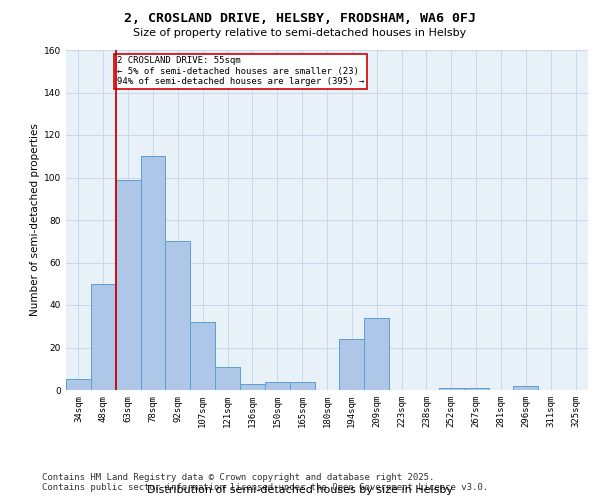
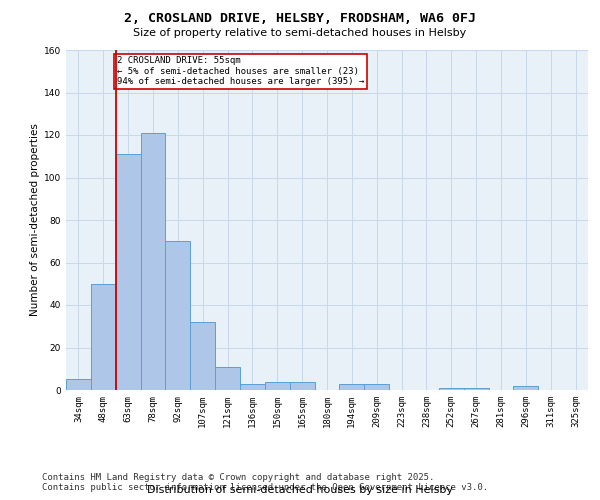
63sqm: 99 -> 111
78sqm: 110 -> 121
194sqm: 24 -> 3
209sqm: 34 -> 3
